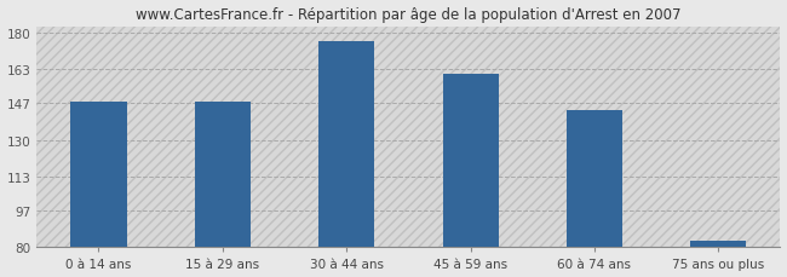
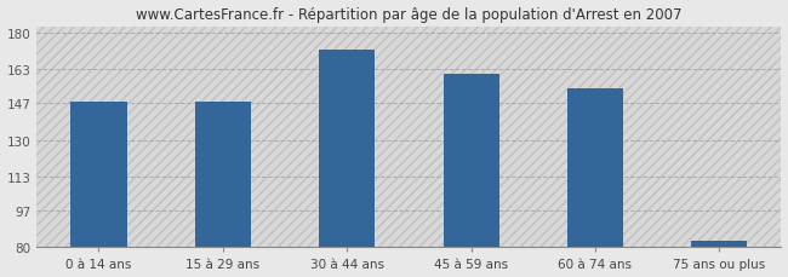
30 à 44 ans: 176 -> 172
60 à 74 ans: 144 -> 154
